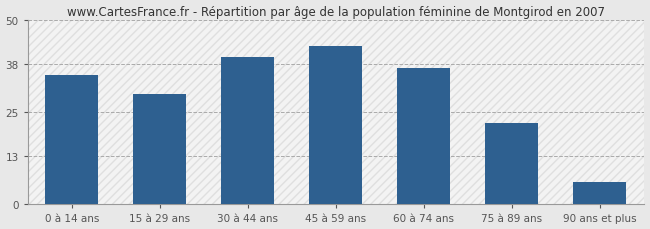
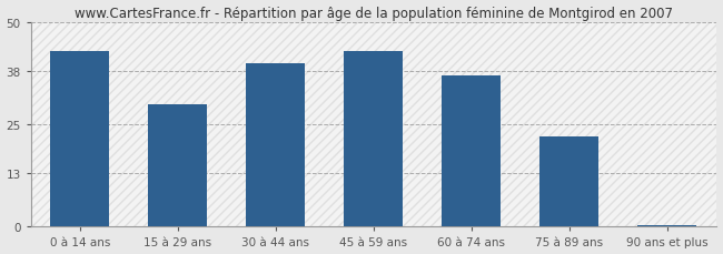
0 à 14 ans: 35.0 -> 43.0
90 ans et plus: 6.0 -> 0.5
